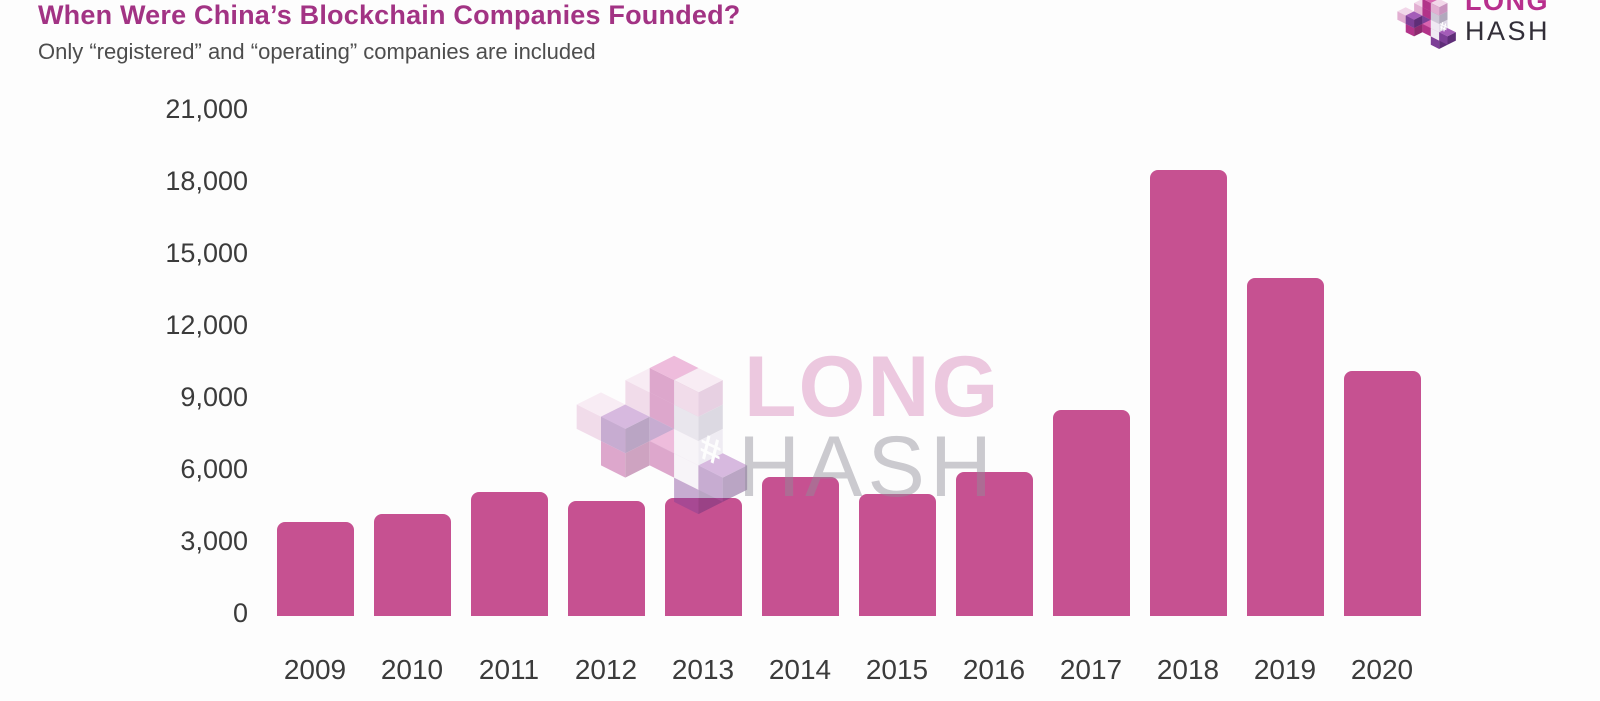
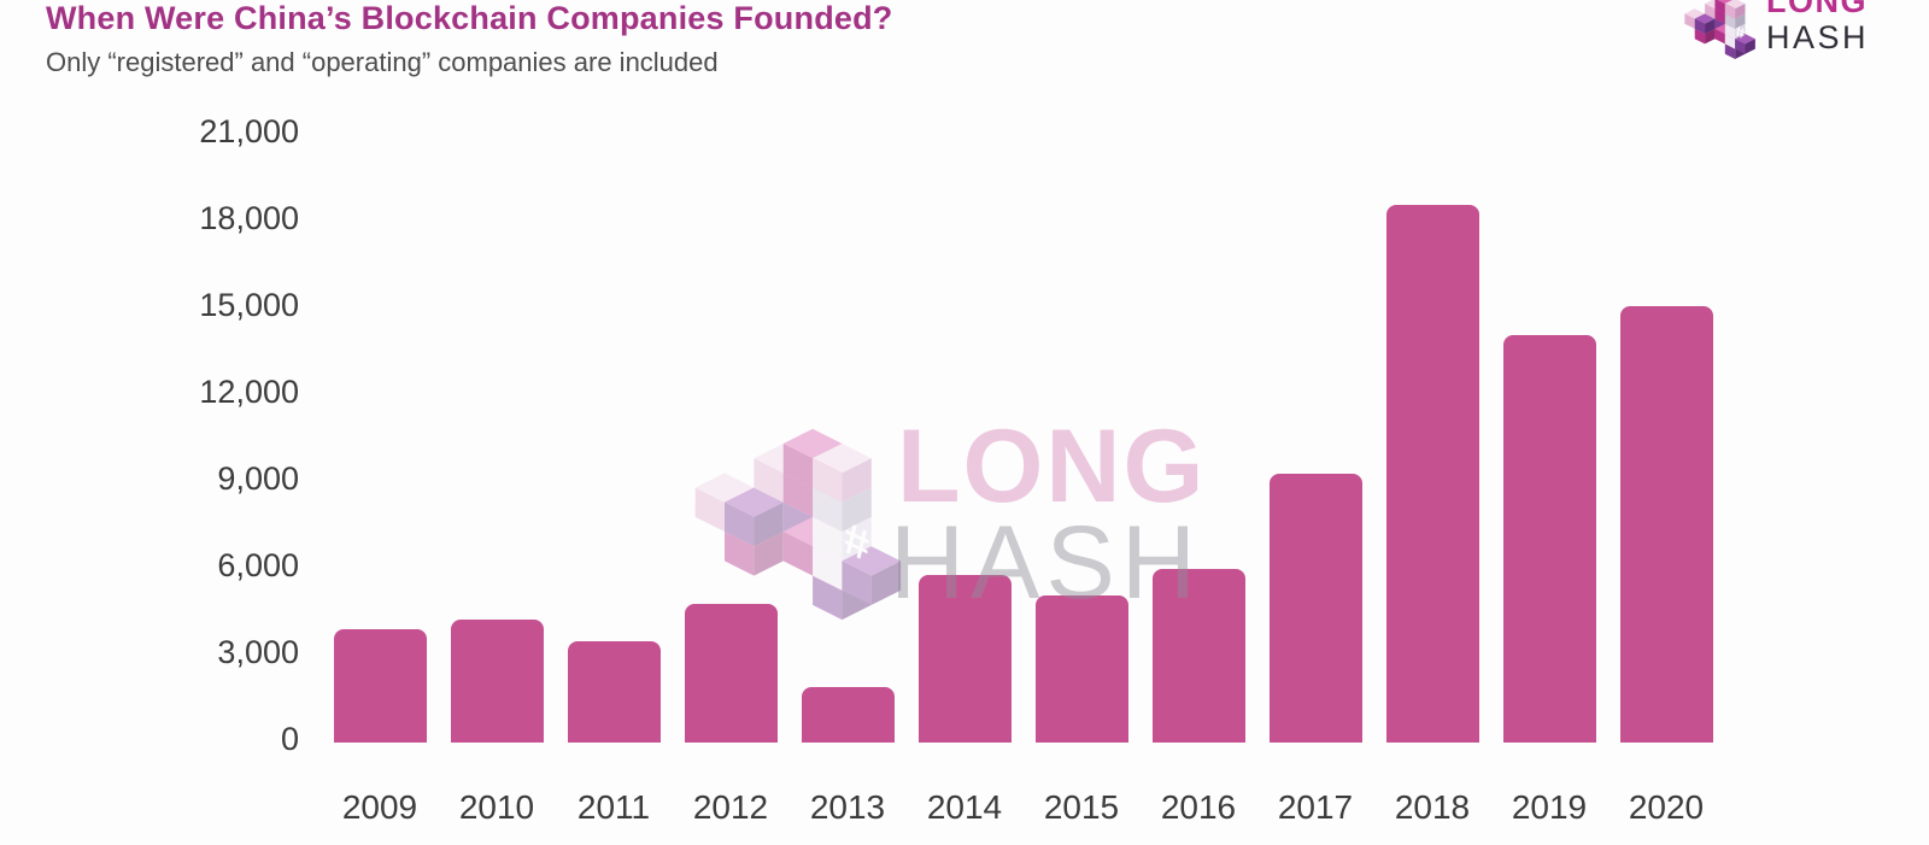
2011: 5200 -> 3500
2013: 4900 -> 1900
2017: 8600 -> 9300
2020: 10200 -> 15100
